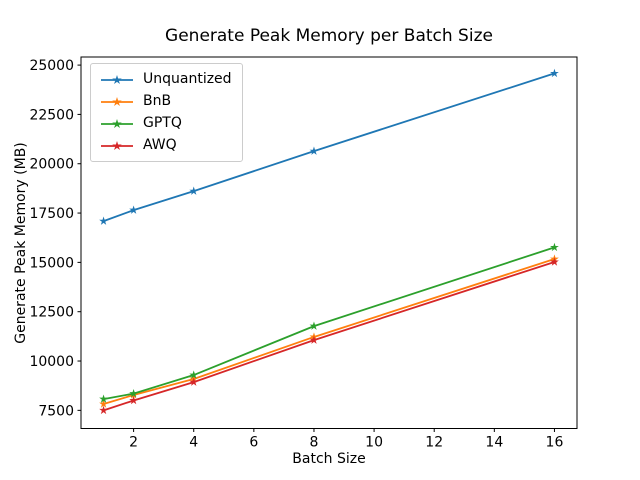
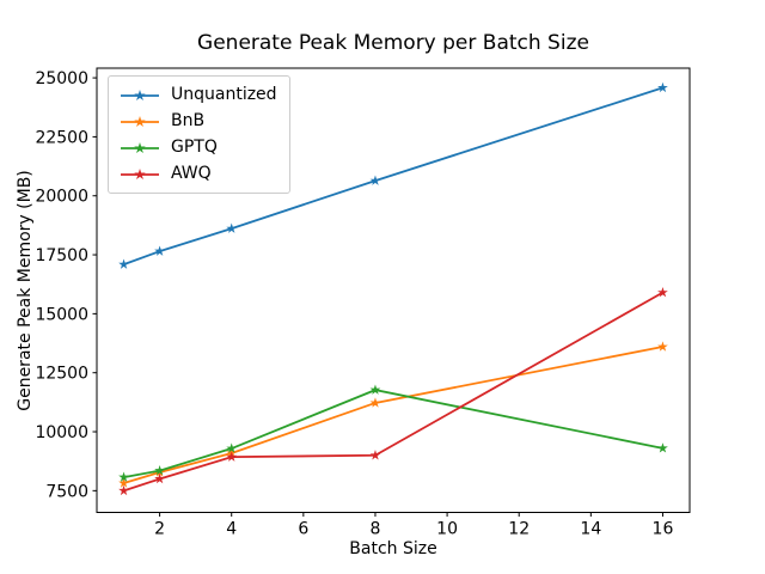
AWQ/8: 11100 -> 9000
BnB/16: 15200 -> 13600
GPTQ/16: 15800 -> 9300
AWQ/16: 15000 -> 15900
